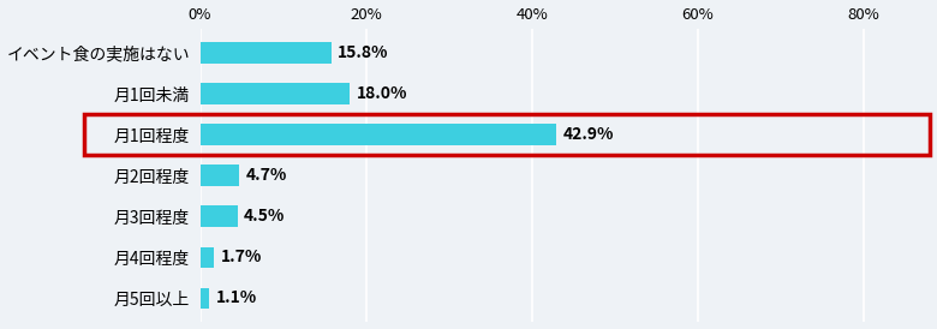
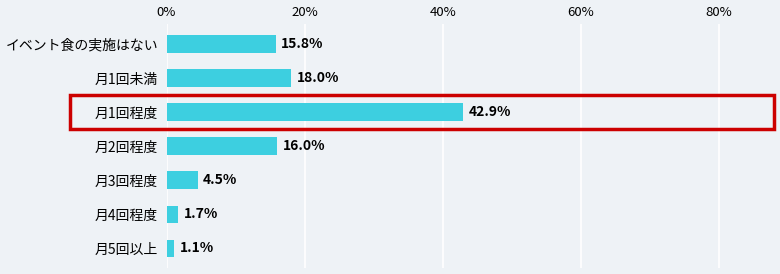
月2回程度: 4.7% -> 16.0%
